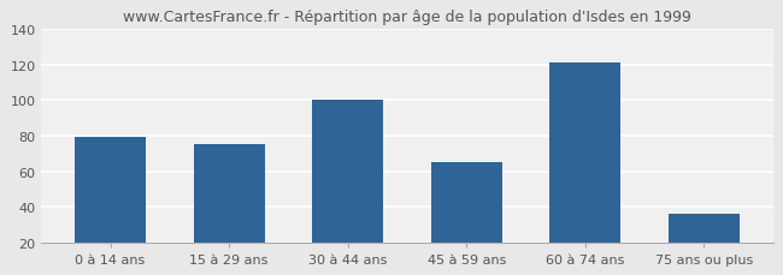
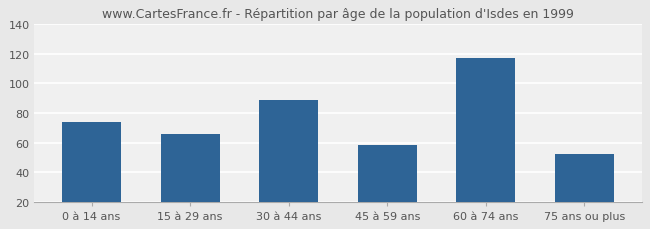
0 à 14 ans: 79 -> 74
15 à 29 ans: 75 -> 66
30 à 44 ans: 100 -> 89
45 à 59 ans: 65 -> 58
60 à 74 ans: 121 -> 117
75 ans ou plus: 36 -> 52
